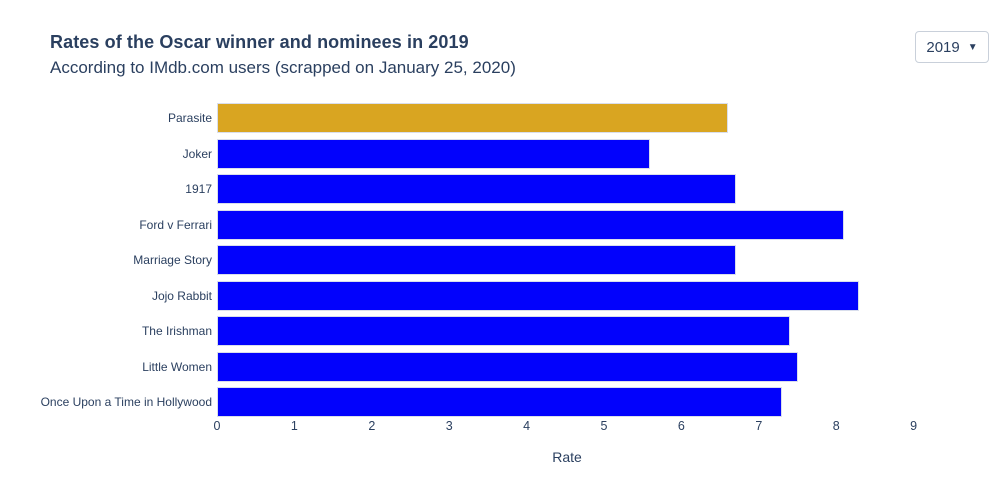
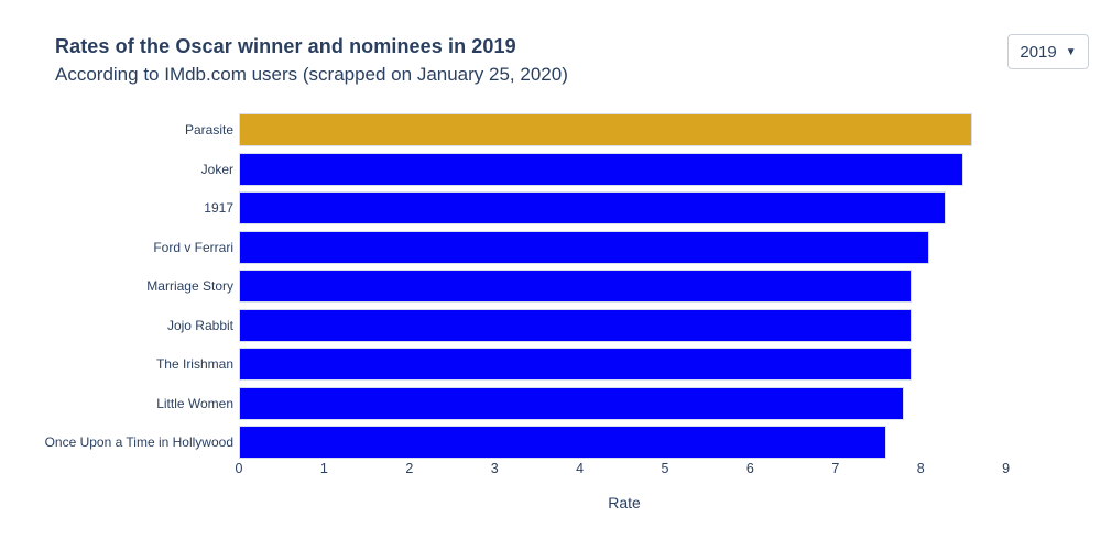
Parasite: 6.6 -> 8.6
Joker: 5.6 -> 8.5
1917: 6.7 -> 8.3
Marriage Story: 6.7 -> 7.9
Jojo Rabbit: 8.3 -> 7.9
The Irishman: 7.4 -> 7.9
Little Women: 7.5 -> 7.8
Once Upon a Time in Hollywood: 7.3 -> 7.6
